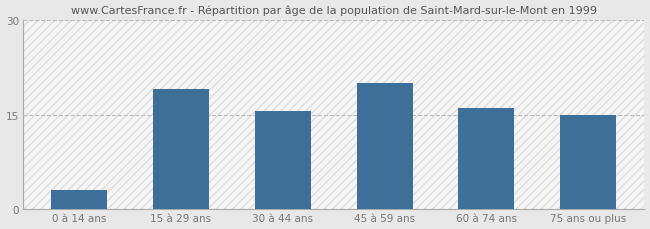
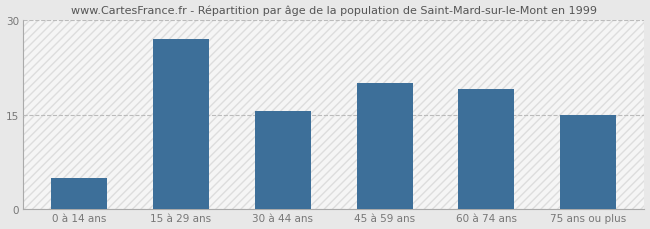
0 à 14 ans: 3.0 -> 5.0
15 à 29 ans: 19.0 -> 27.0
60 à 74 ans: 16.0 -> 19.0
